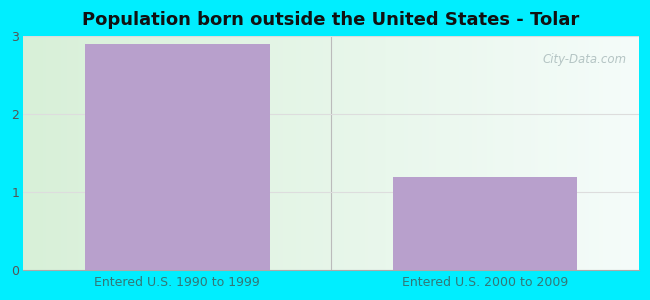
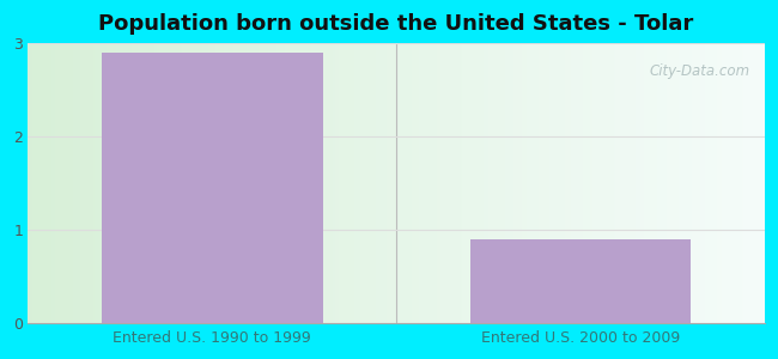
Entered U.S. 2000 to 2009: 1.2 -> 0.9
